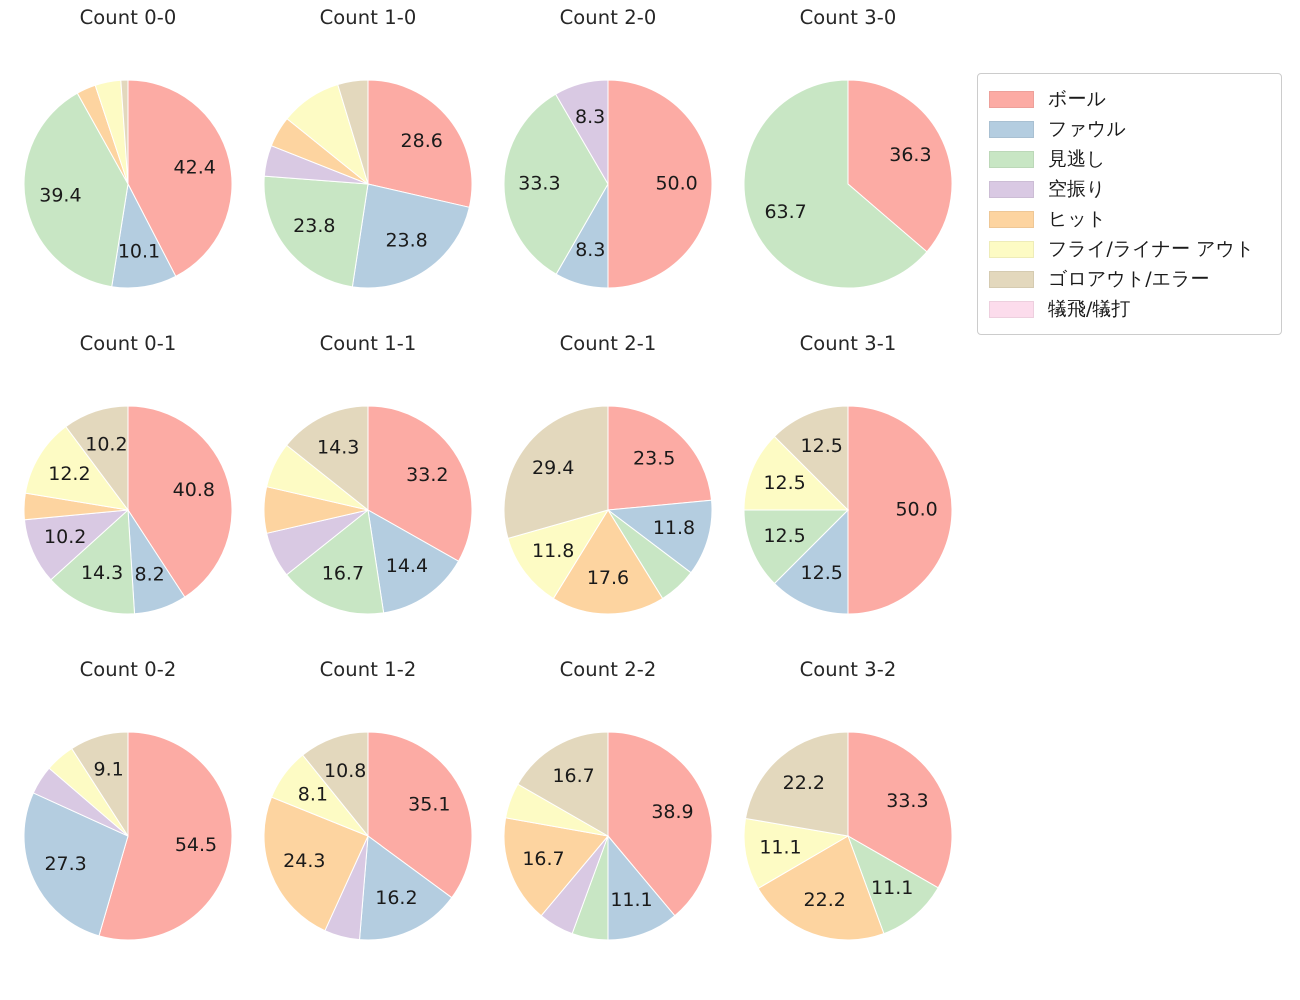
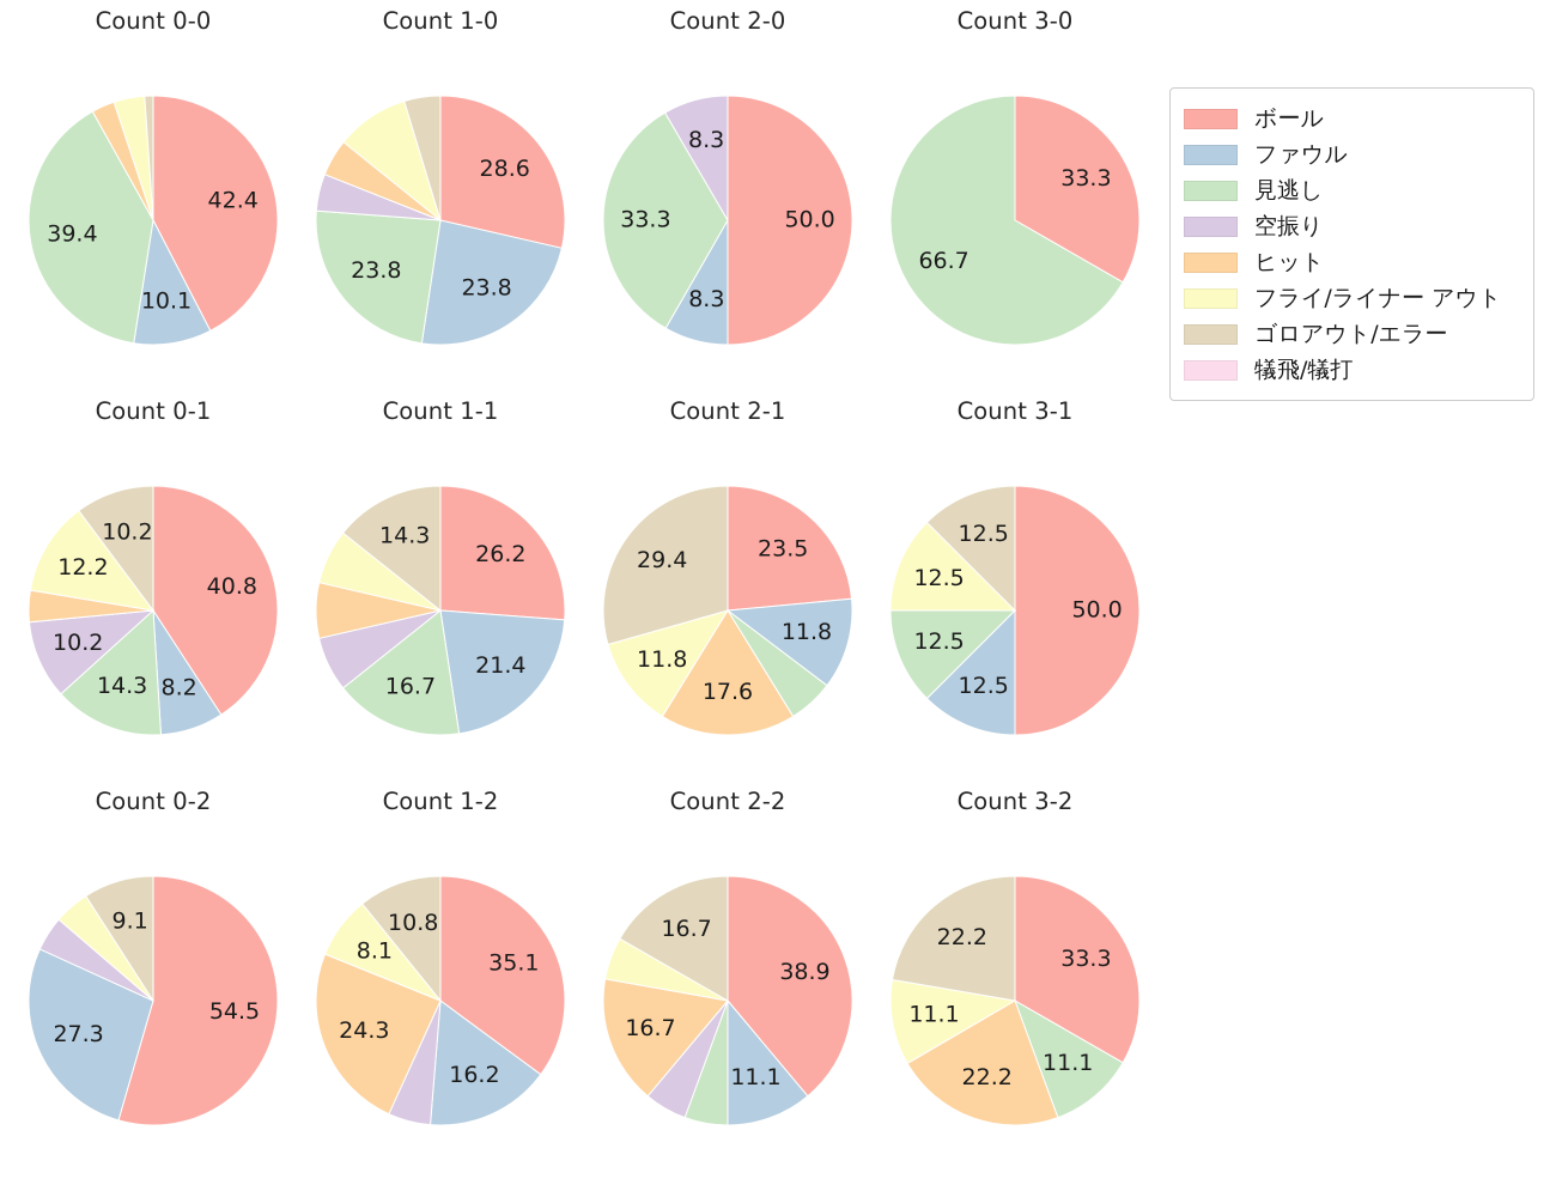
Count 3-0/ボール: 36.3 -> 33.3
Count 3-0/見逃し: 63.7 -> 66.7
Count 1-1/ボール: 33.2 -> 26.2
Count 1-1/ファウル: 14.4 -> 21.4
